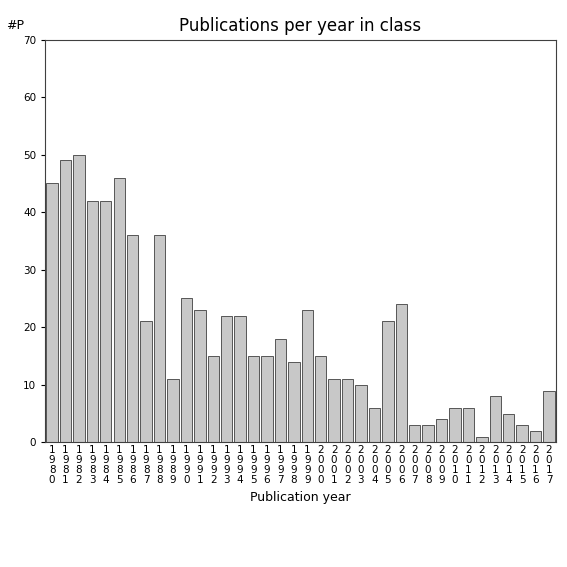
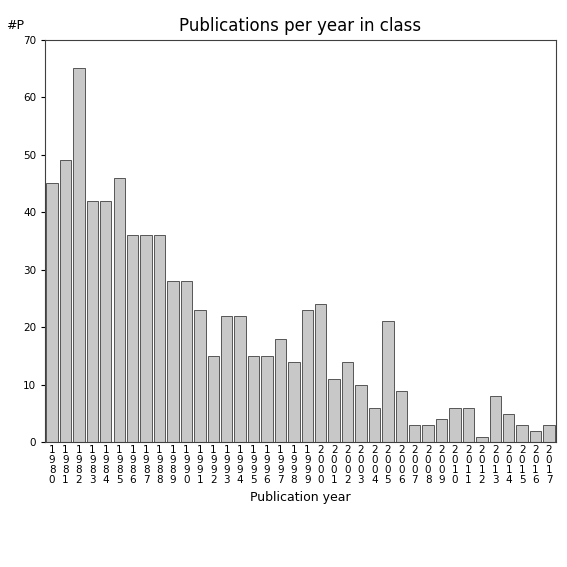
1 9 8 2: 50 -> 65
1 9 8 7: 21 -> 36
1 9 8 9: 11 -> 28
1 9 9 0: 25 -> 28
2 0 0 0: 15 -> 24
2 0 0 2: 11 -> 14
2 0 0 6: 24 -> 9
2 0 1 7: 9 -> 3
